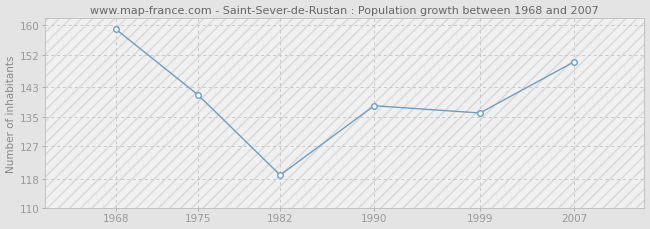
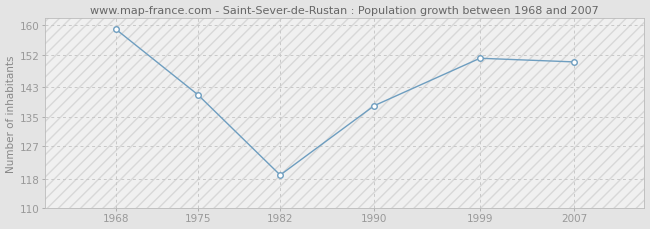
1999: 136 -> 151
